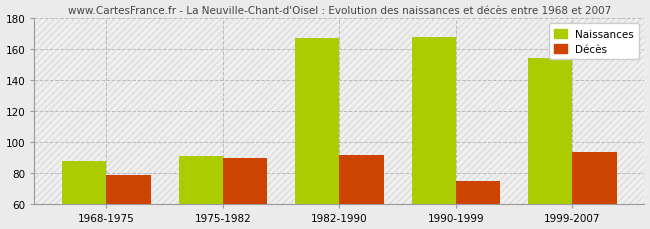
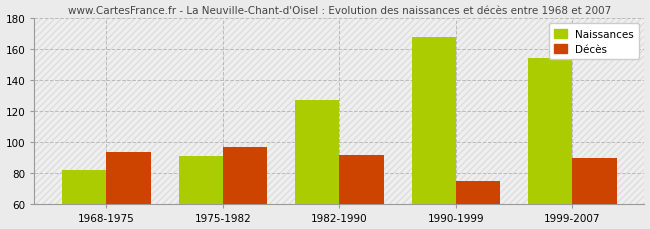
Naissances/1968-1975: 88 -> 82
Décès/1968-1975: 79 -> 94
Décès/1975-1982: 90 -> 97
Naissances/1982-1990: 167 -> 127
Décès/1999-2007: 94 -> 90
